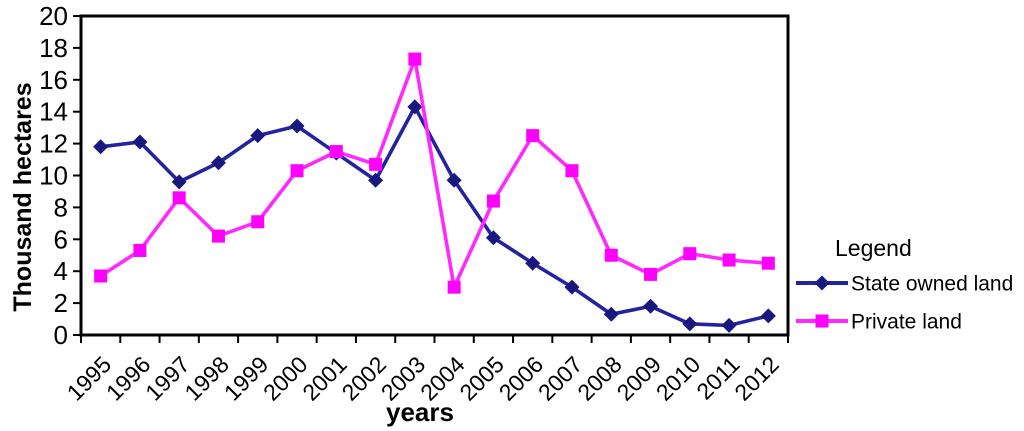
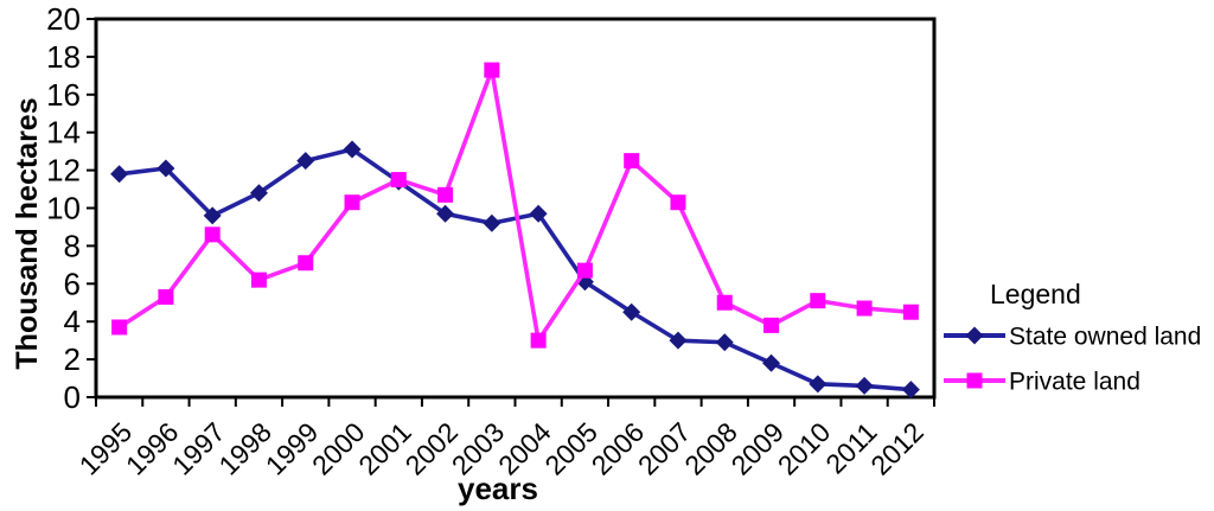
State owned land/2003: 14.3 -> 9.2
Private land/2005: 8.4 -> 6.7
State owned land/2008: 1.3 -> 2.9
State owned land/2012: 1.2 -> 0.4
